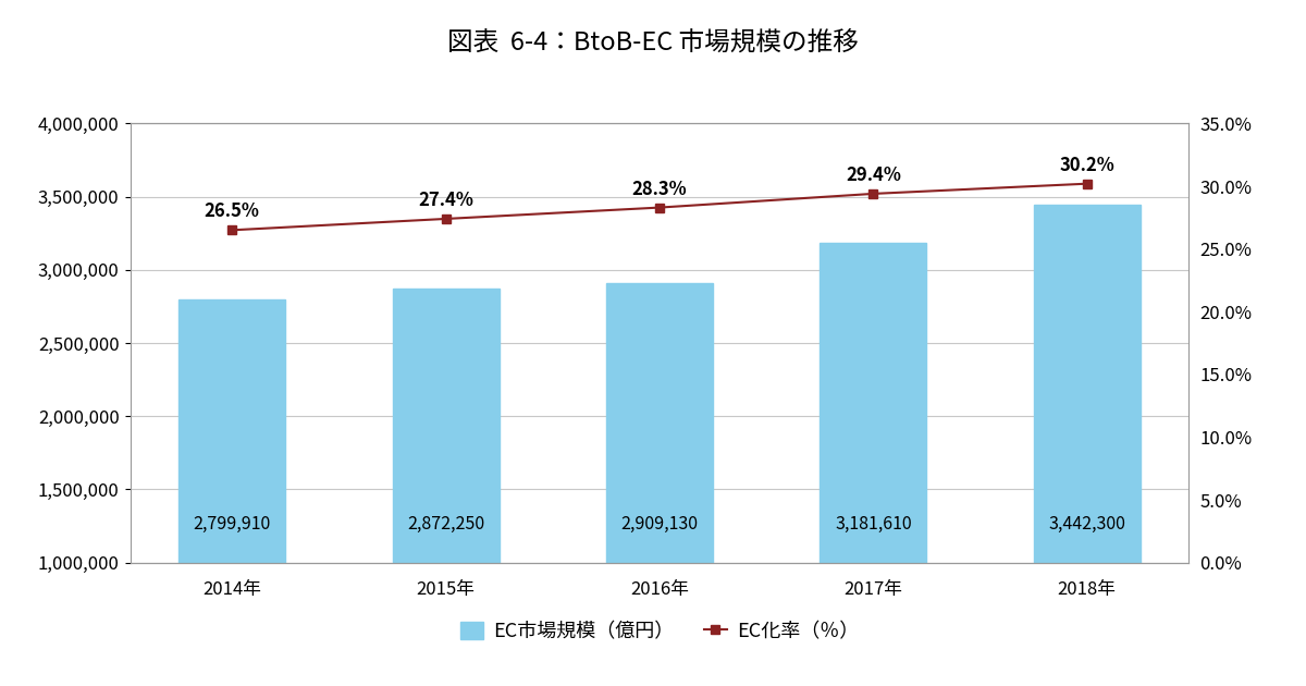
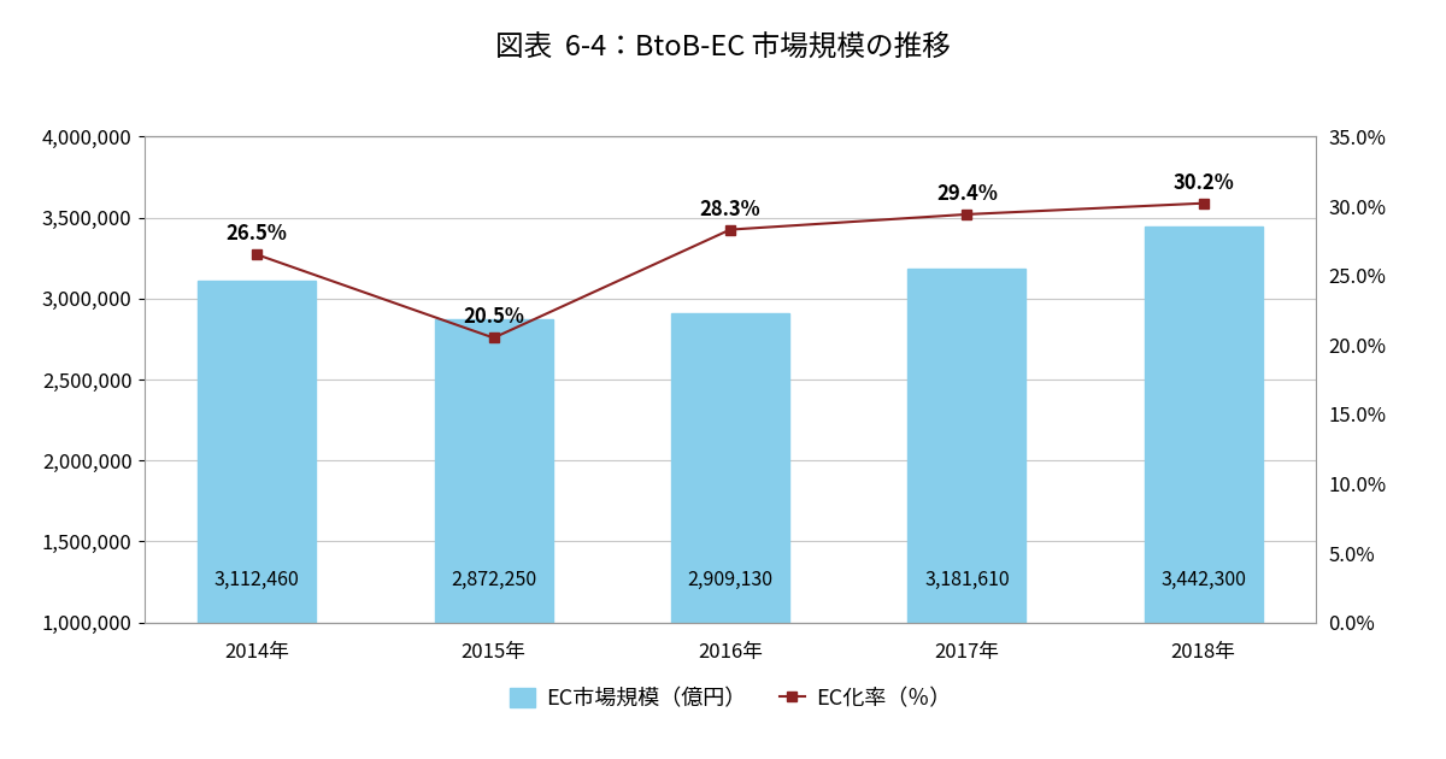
EC市場規模（億円）/2014年: 2,799,910 -> 3,112,460
EC化率（％）/2015年: 27.4% -> 20.5%
